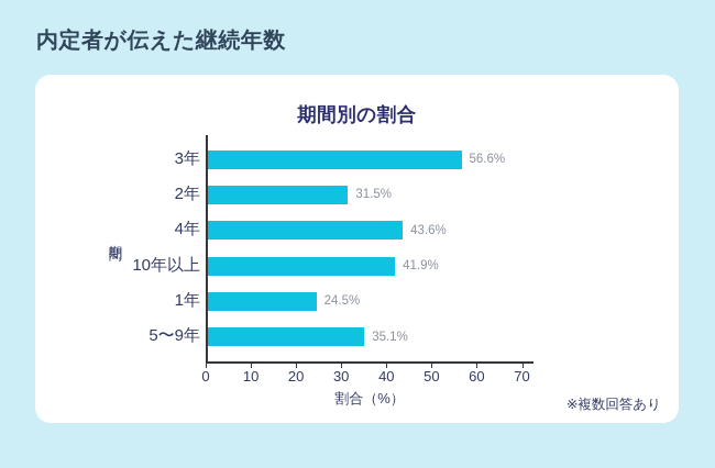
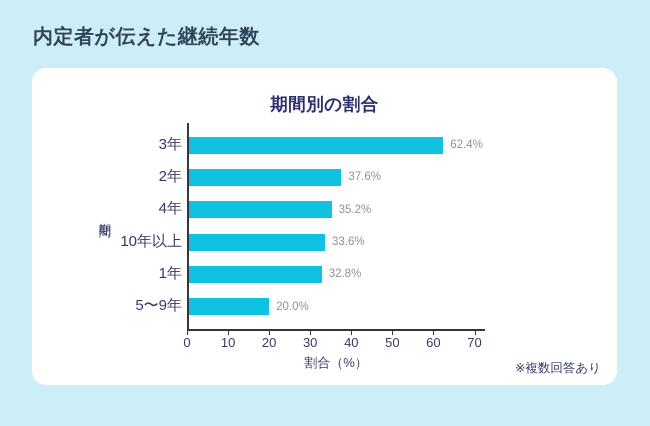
3年: 56.6% -> 62.4%
2年: 31.5% -> 37.6%
4年: 43.6% -> 35.2%
10年以上: 41.9% -> 33.6%
1年: 24.5% -> 32.8%
5〜9年: 35.1% -> 20.0%
